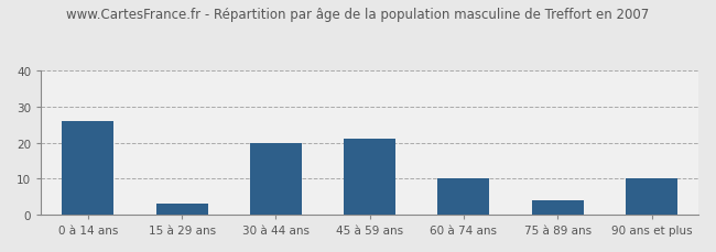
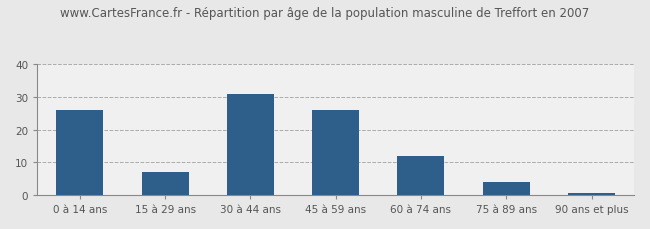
15 à 29 ans: 3.0 -> 7.0
30 à 44 ans: 20.0 -> 31.0
45 à 59 ans: 21.0 -> 26.0
60 à 74 ans: 10.0 -> 12.0
90 ans et plus: 10.0 -> 0.5
